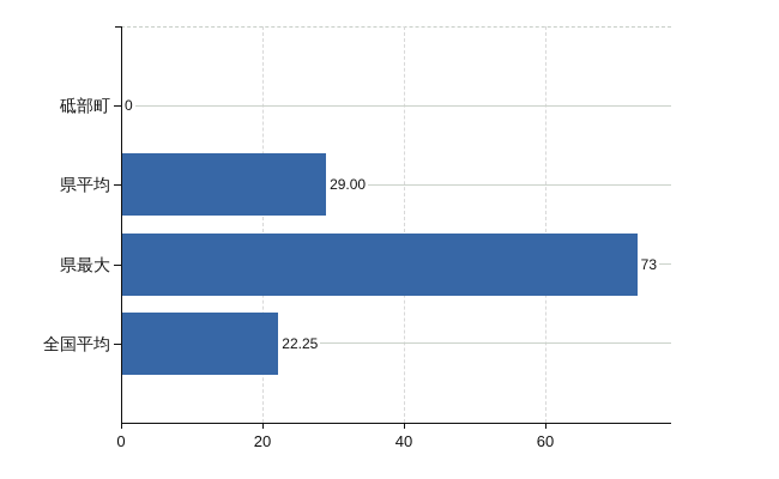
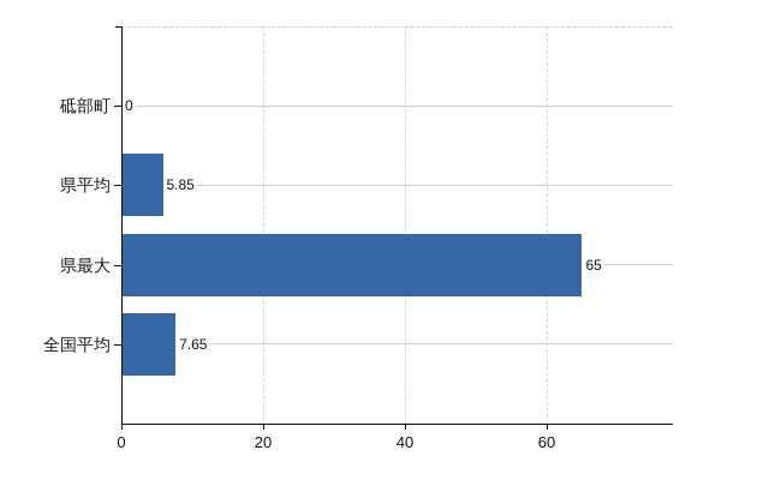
県平均: 29.00 -> 5.85
県最大: 73 -> 65
全国平均: 22.25 -> 7.65
